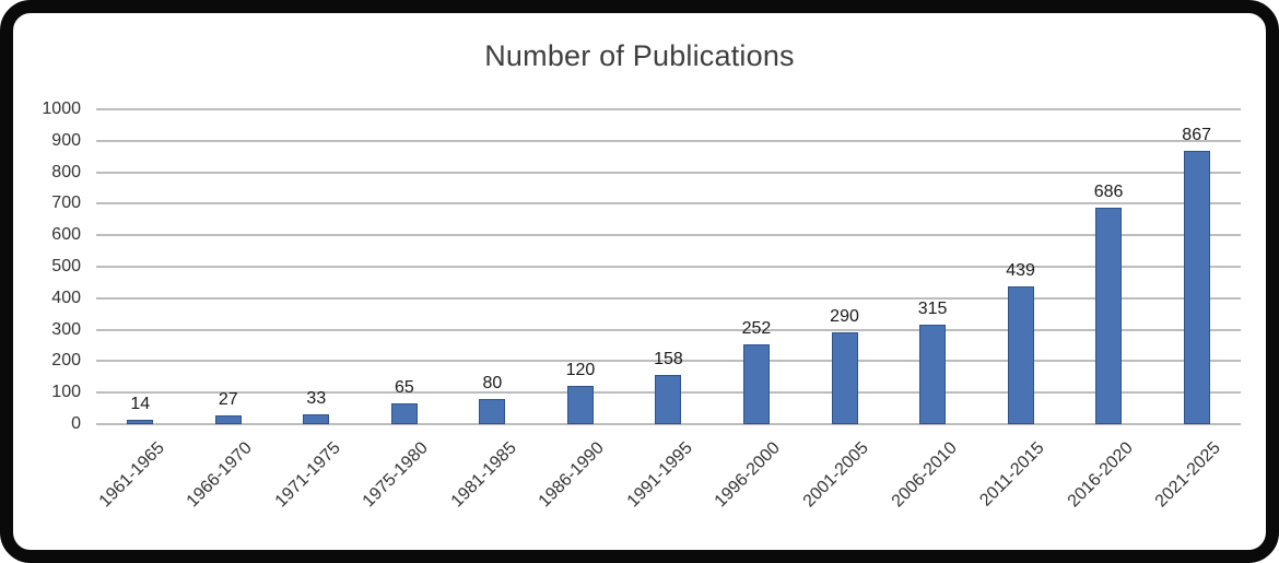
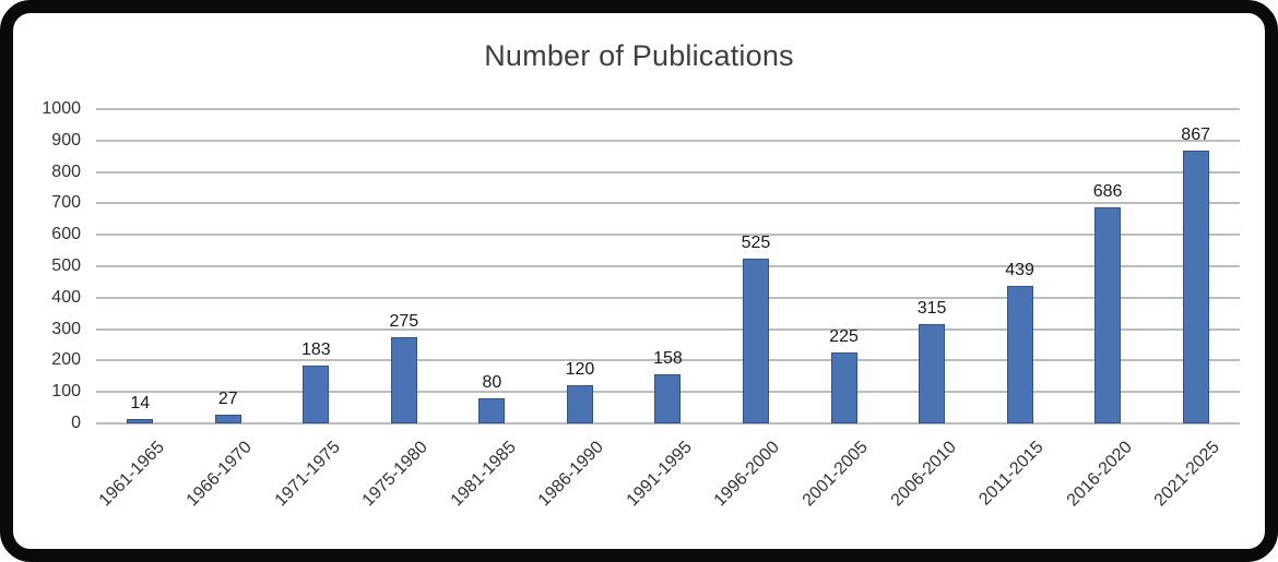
1971-1975: 33 -> 183
1975-1980: 65 -> 275
1996-2000: 252 -> 525
2001-2005: 290 -> 225
